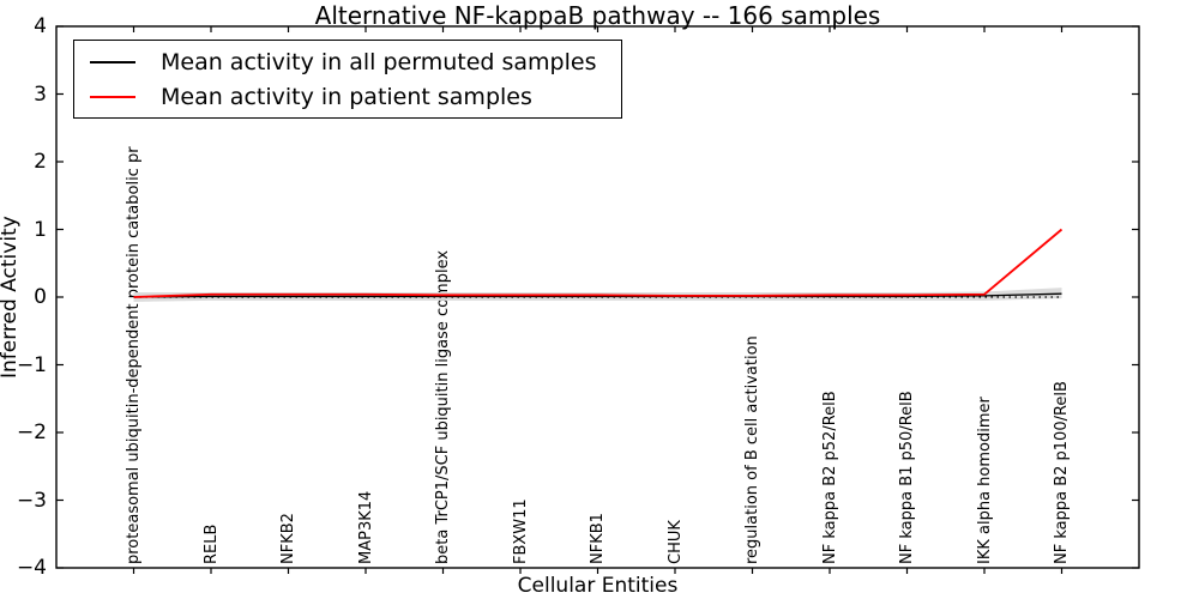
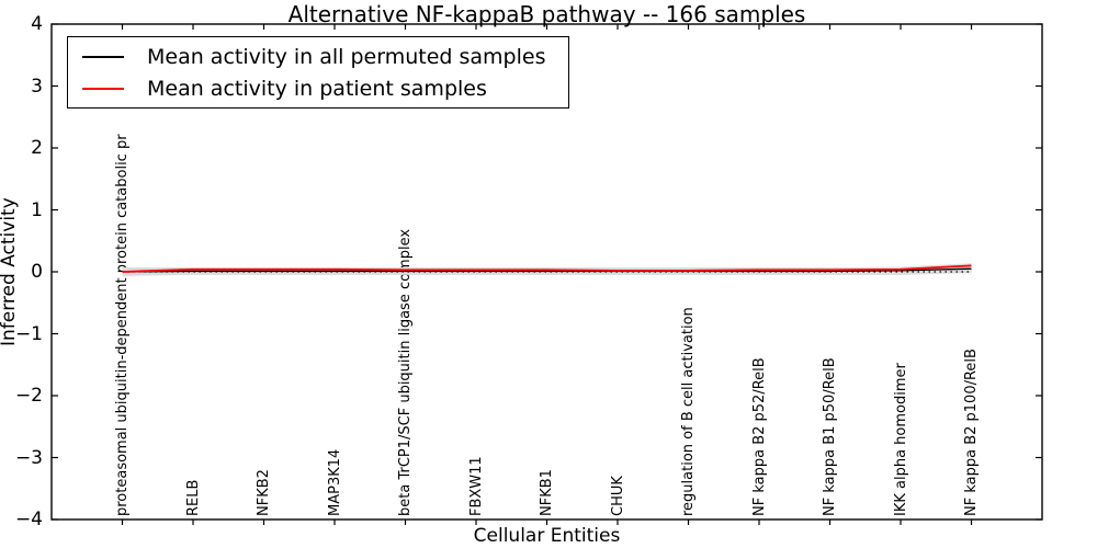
Mean activity in patient samples/NF kappa B2 p100/RelB: 1.0 -> 0.1
